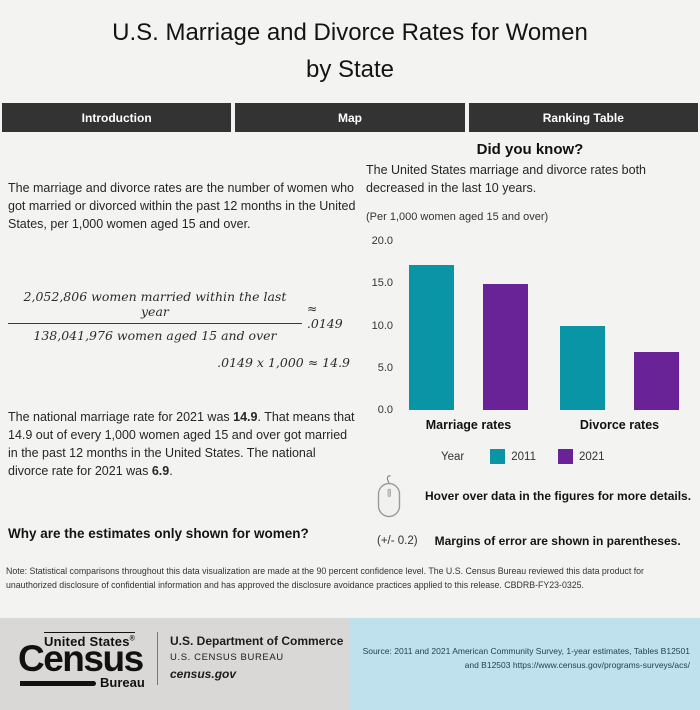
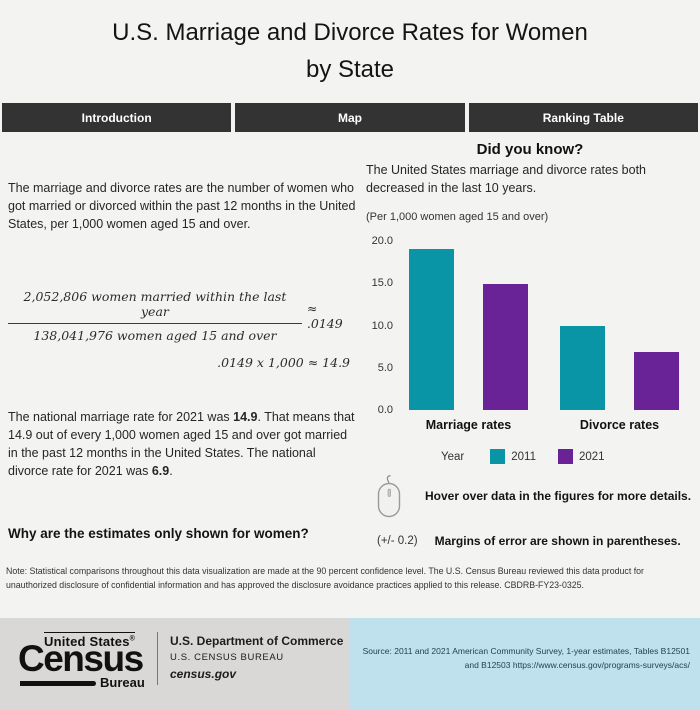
2011/Marriage rates: 17 -> 19
